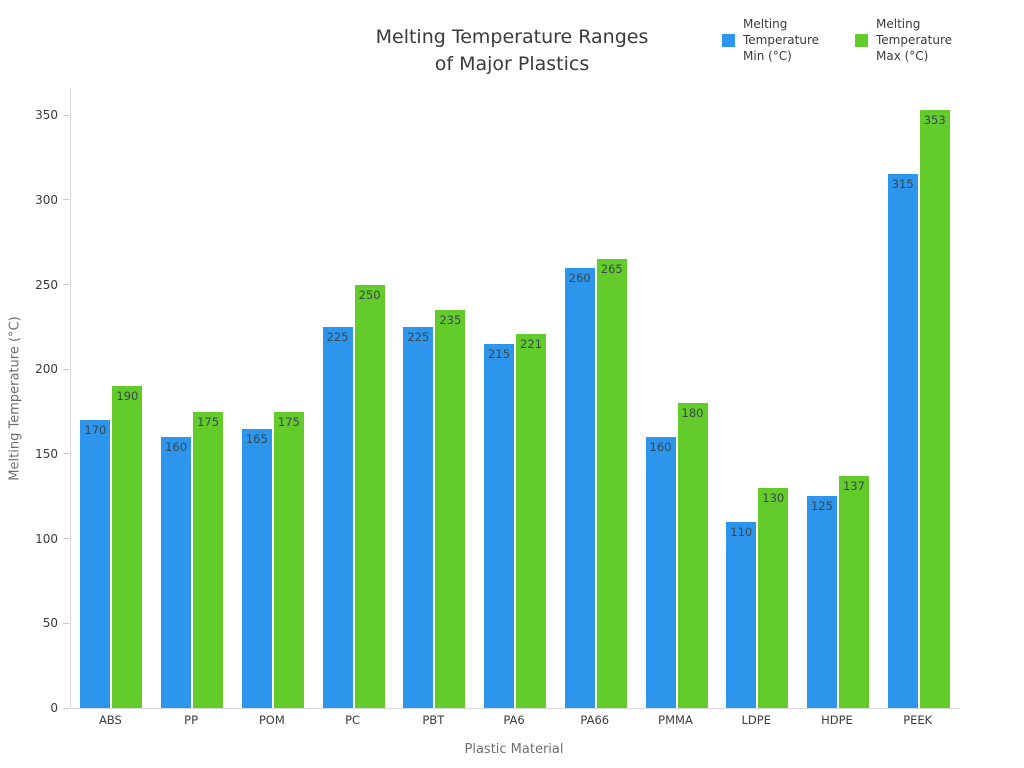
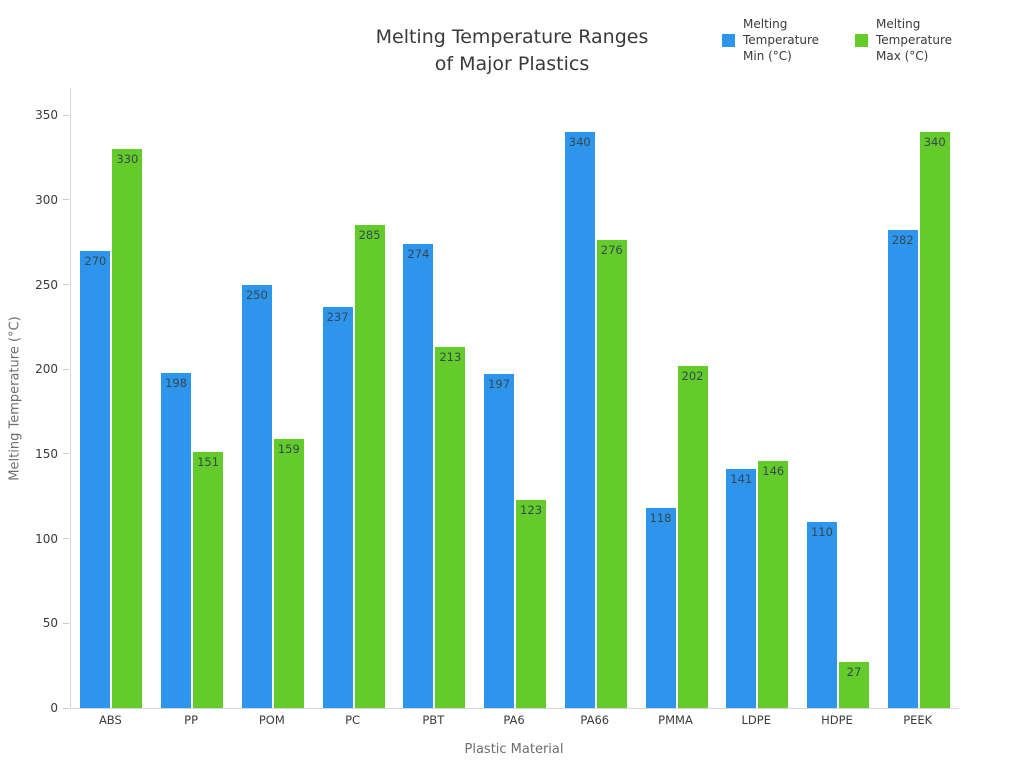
Melting Temperature Min (°C)/ABS: 170 -> 270
Melting Temperature Max (°C)/ABS: 190 -> 330
Melting Temperature Min (°C)/PP: 160 -> 198
Melting Temperature Max (°C)/PP: 175 -> 151
Melting Temperature Min (°C)/POM: 165 -> 250
Melting Temperature Max (°C)/POM: 175 -> 159
Melting Temperature Min (°C)/PC: 225 -> 237
Melting Temperature Max (°C)/PC: 250 -> 285
Melting Temperature Min (°C)/PBT: 225 -> 274
Melting Temperature Max (°C)/PBT: 235 -> 213
Melting Temperature Min (°C)/PA6: 215 -> 197
Melting Temperature Max (°C)/PA6: 221 -> 123
Melting Temperature Min (°C)/PA66: 260 -> 340
Melting Temperature Max (°C)/PA66: 265 -> 276
Melting Temperature Min (°C)/PMMA: 160 -> 118
Melting Temperature Max (°C)/PMMA: 180 -> 202
Melting Temperature Min (°C)/LDPE: 110 -> 141
Melting Temperature Max (°C)/LDPE: 130 -> 146
Melting Temperature Min (°C)/HDPE: 125 -> 110
Melting Temperature Max (°C)/HDPE: 137 -> 27
Melting Temperature Min (°C)/PEEK: 315 -> 282
Melting Temperature Max (°C)/PEEK: 353 -> 340
